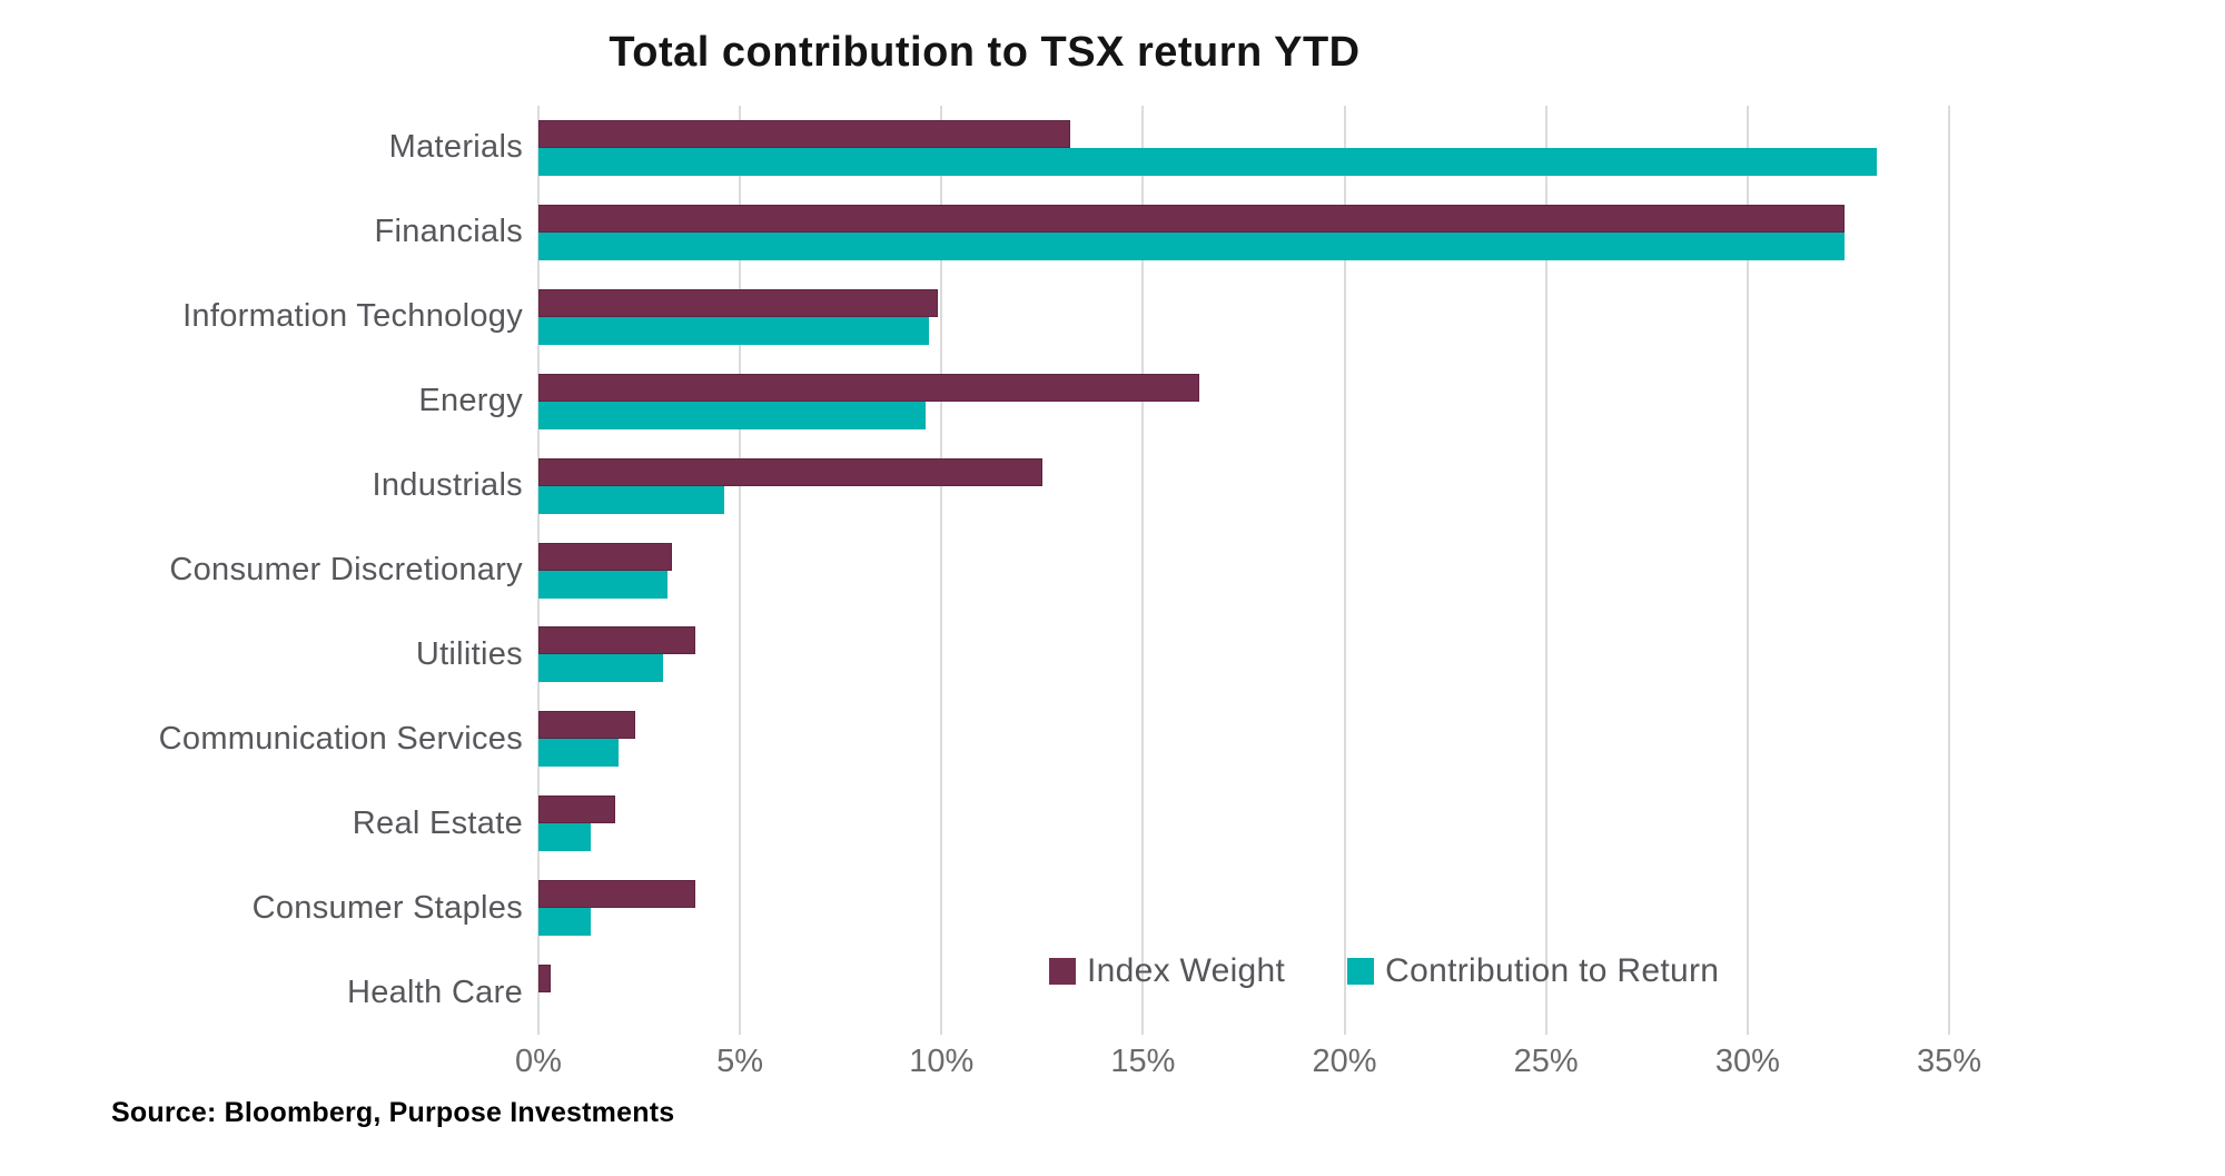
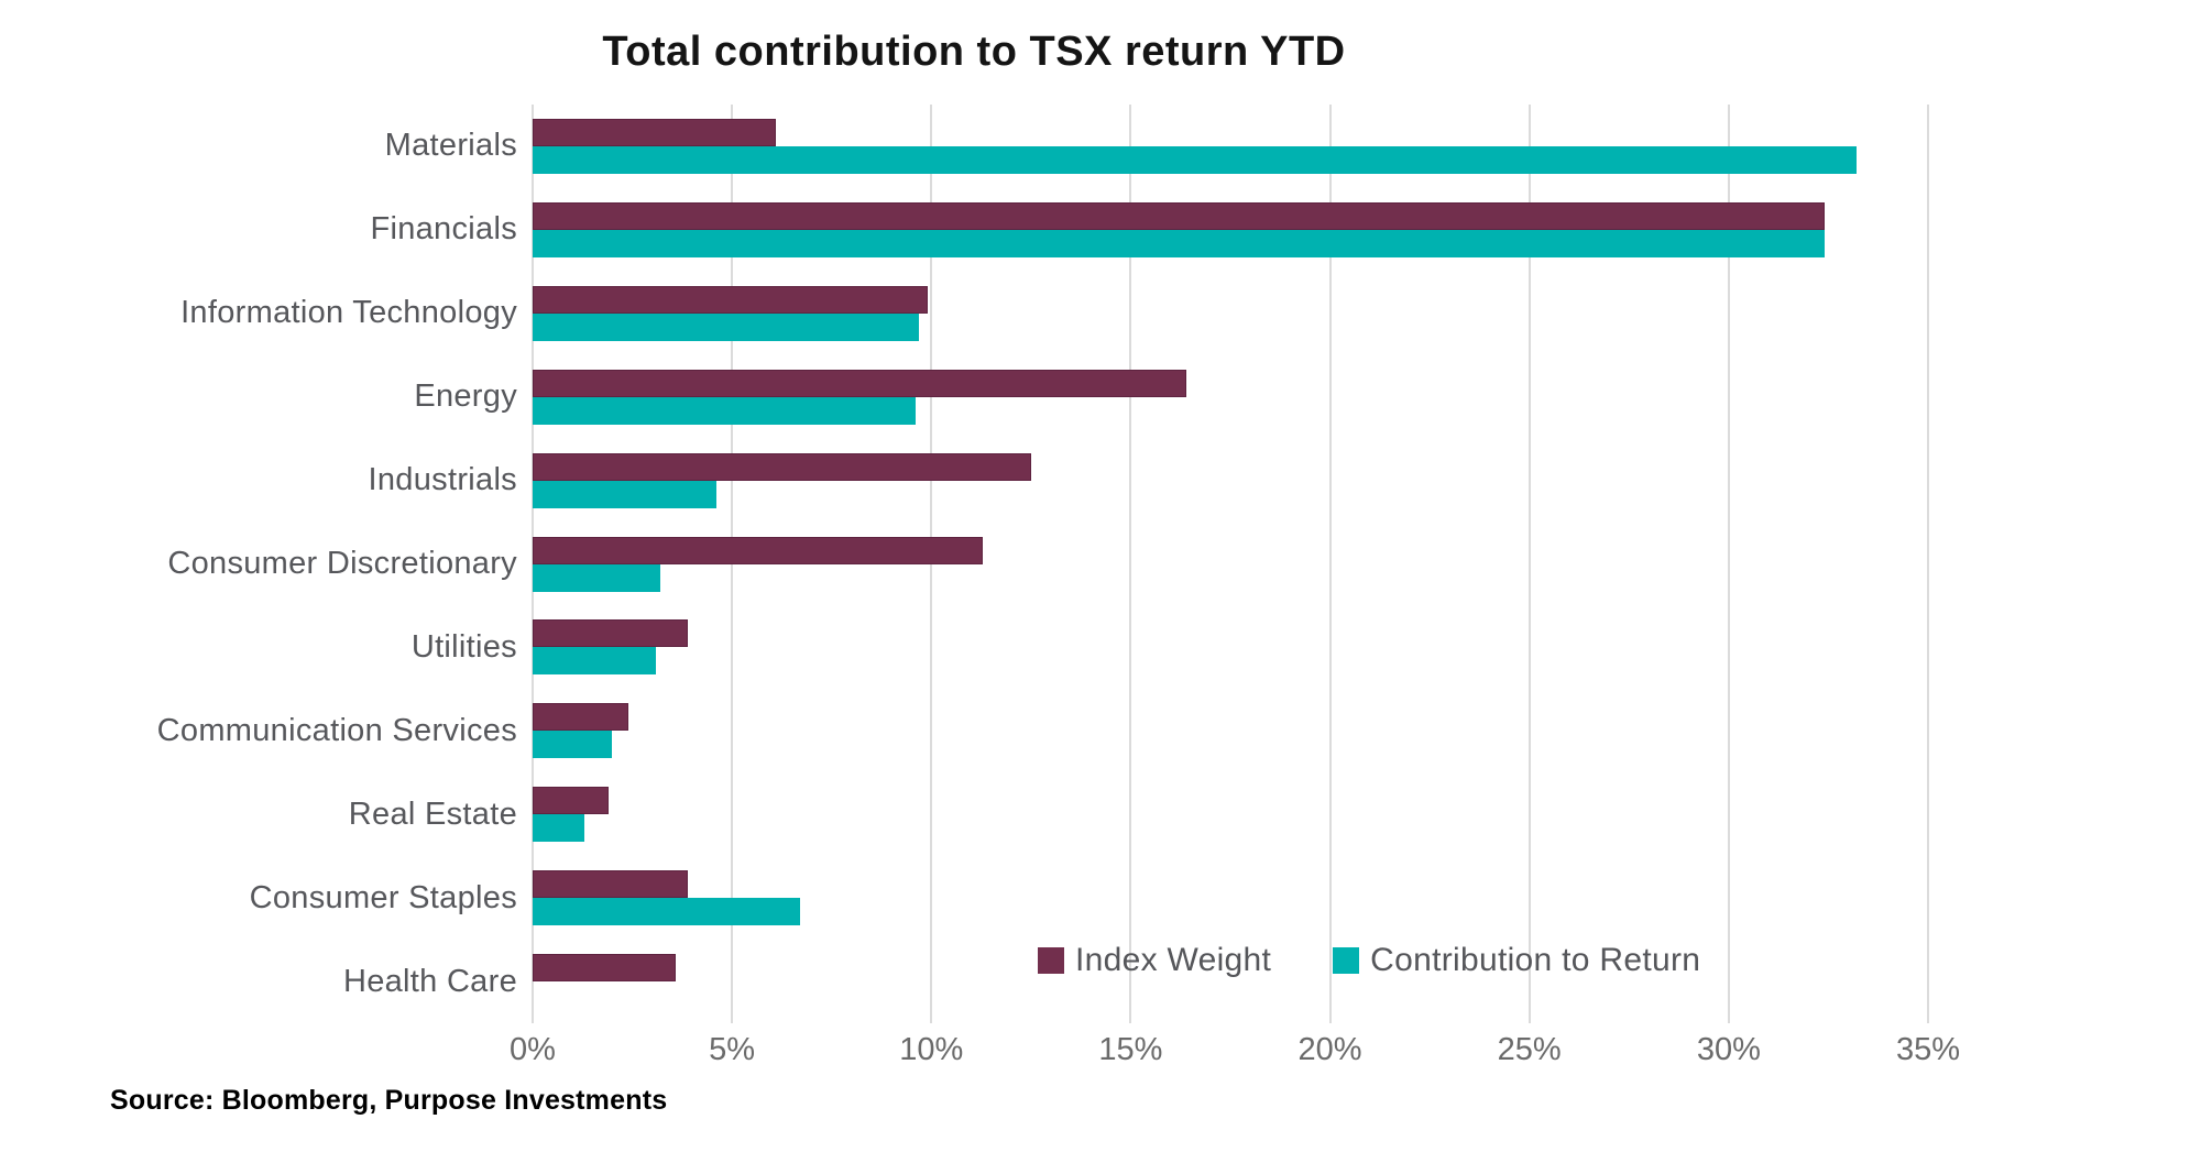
Index Weight/Materials: 13.2% -> 6.1%
Index Weight/Consumer Discretionary: 3.3% -> 11.3%
Contribution to Return/Consumer Staples: 1.3% -> 6.7%
Index Weight/Health Care: 0.3% -> 3.6%
